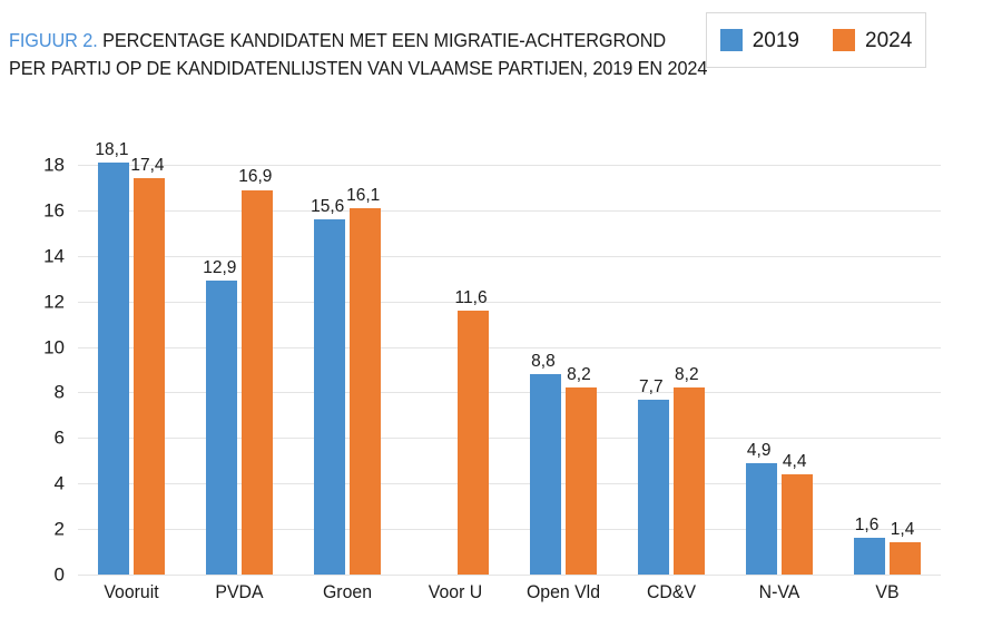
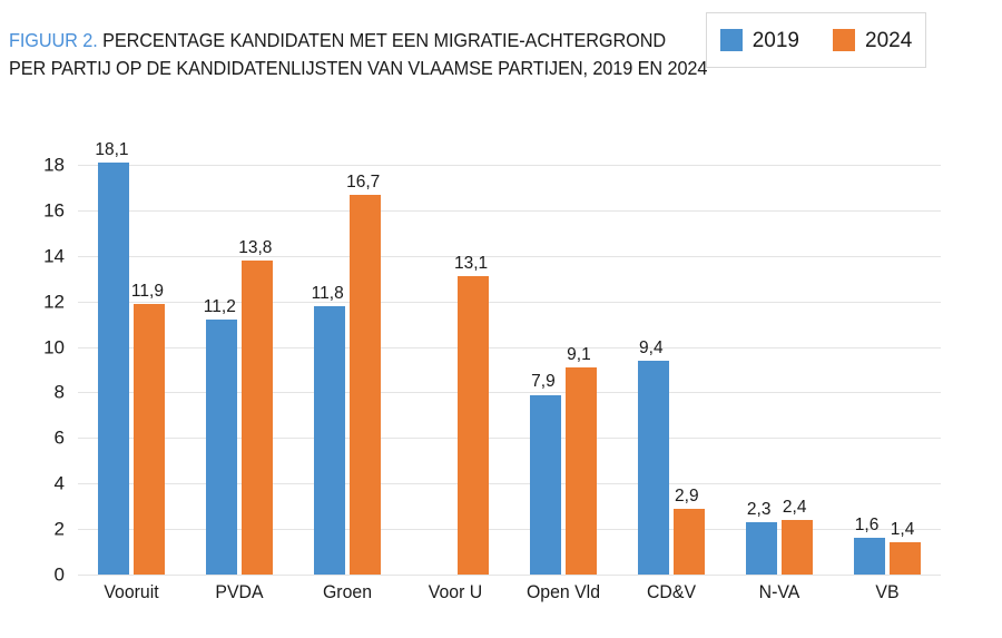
2024/Vooruit: 17,4 -> 11,9
2019/PVDA: 12,9 -> 11,2
2024/PVDA: 16,9 -> 13,8
2019/Groen: 15,6 -> 11,8
2024/Groen: 16,1 -> 16,7
2024/Voor U: 11,6 -> 13,1
2019/Open Vld: 8,8 -> 7,9
2024/Open Vld: 8,2 -> 9,1
2019/CD&V: 7,7 -> 9,4
2024/CD&V: 8,2 -> 2,9
2019/N-VA: 4,9 -> 2,3
2024/N-VA: 4,4 -> 2,4
